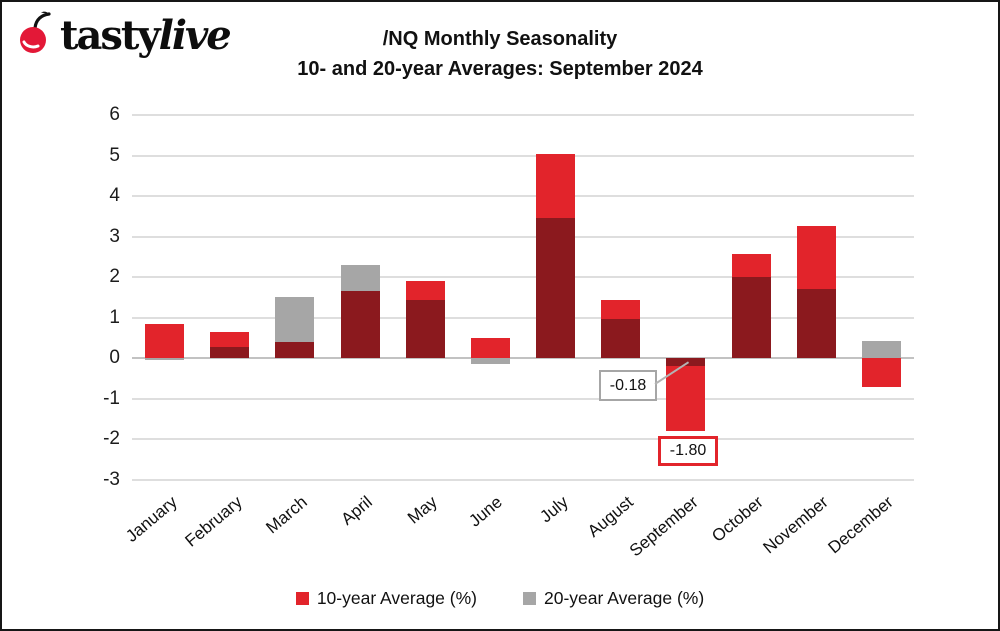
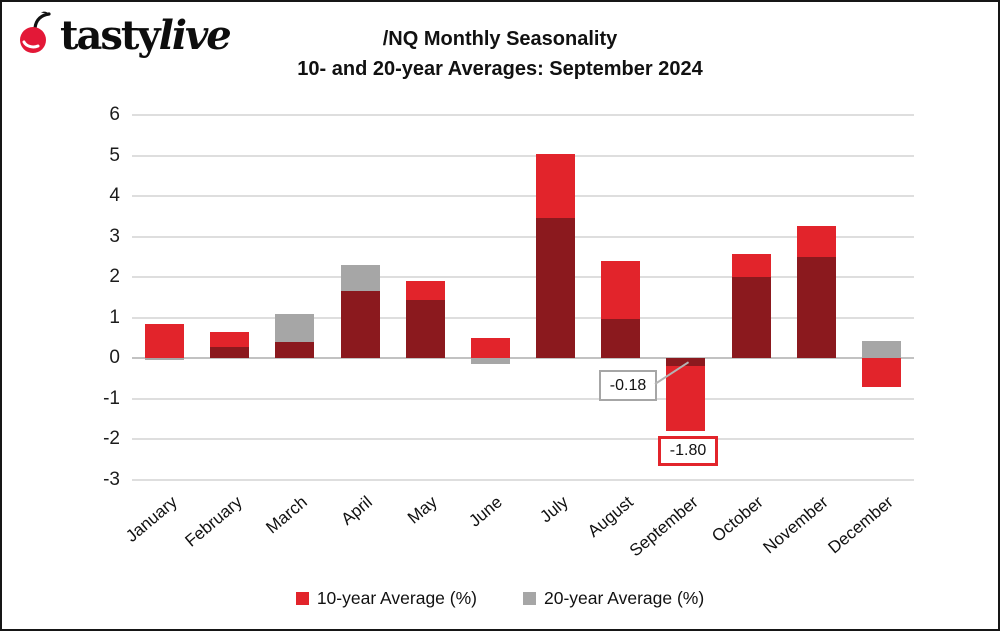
20-year Average (%)/March: 1.5 -> 1.1
10-year Average (%)/August: 1.4 -> 2.4
20-year Average (%)/November: 1.7 -> 2.5
